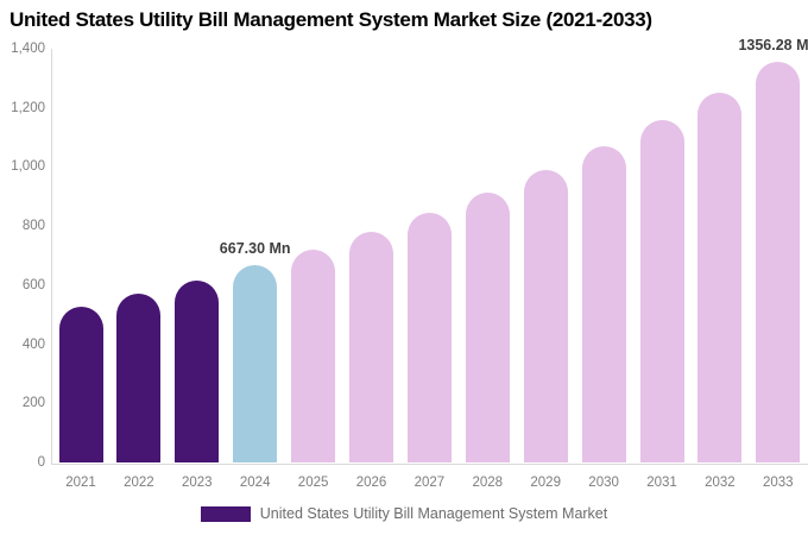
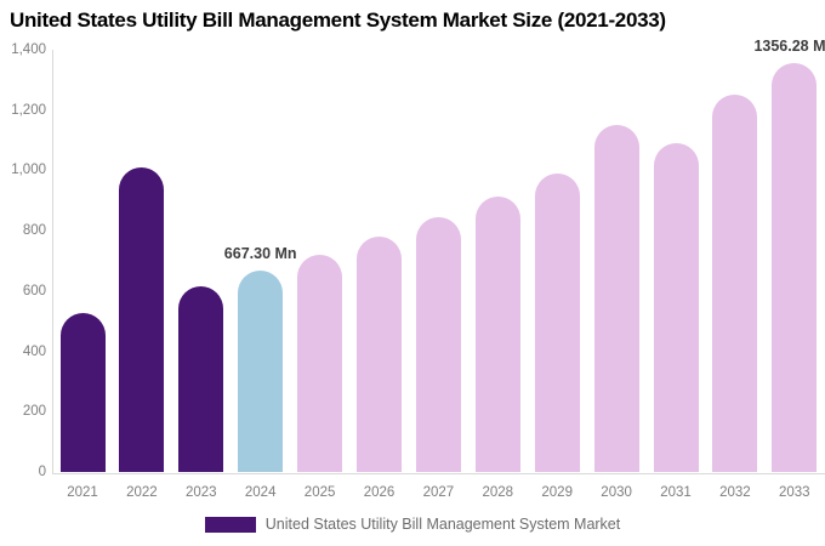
2022: 570 -> 1010
2030: 1070 -> 1150
2031: 1160 -> 1090
